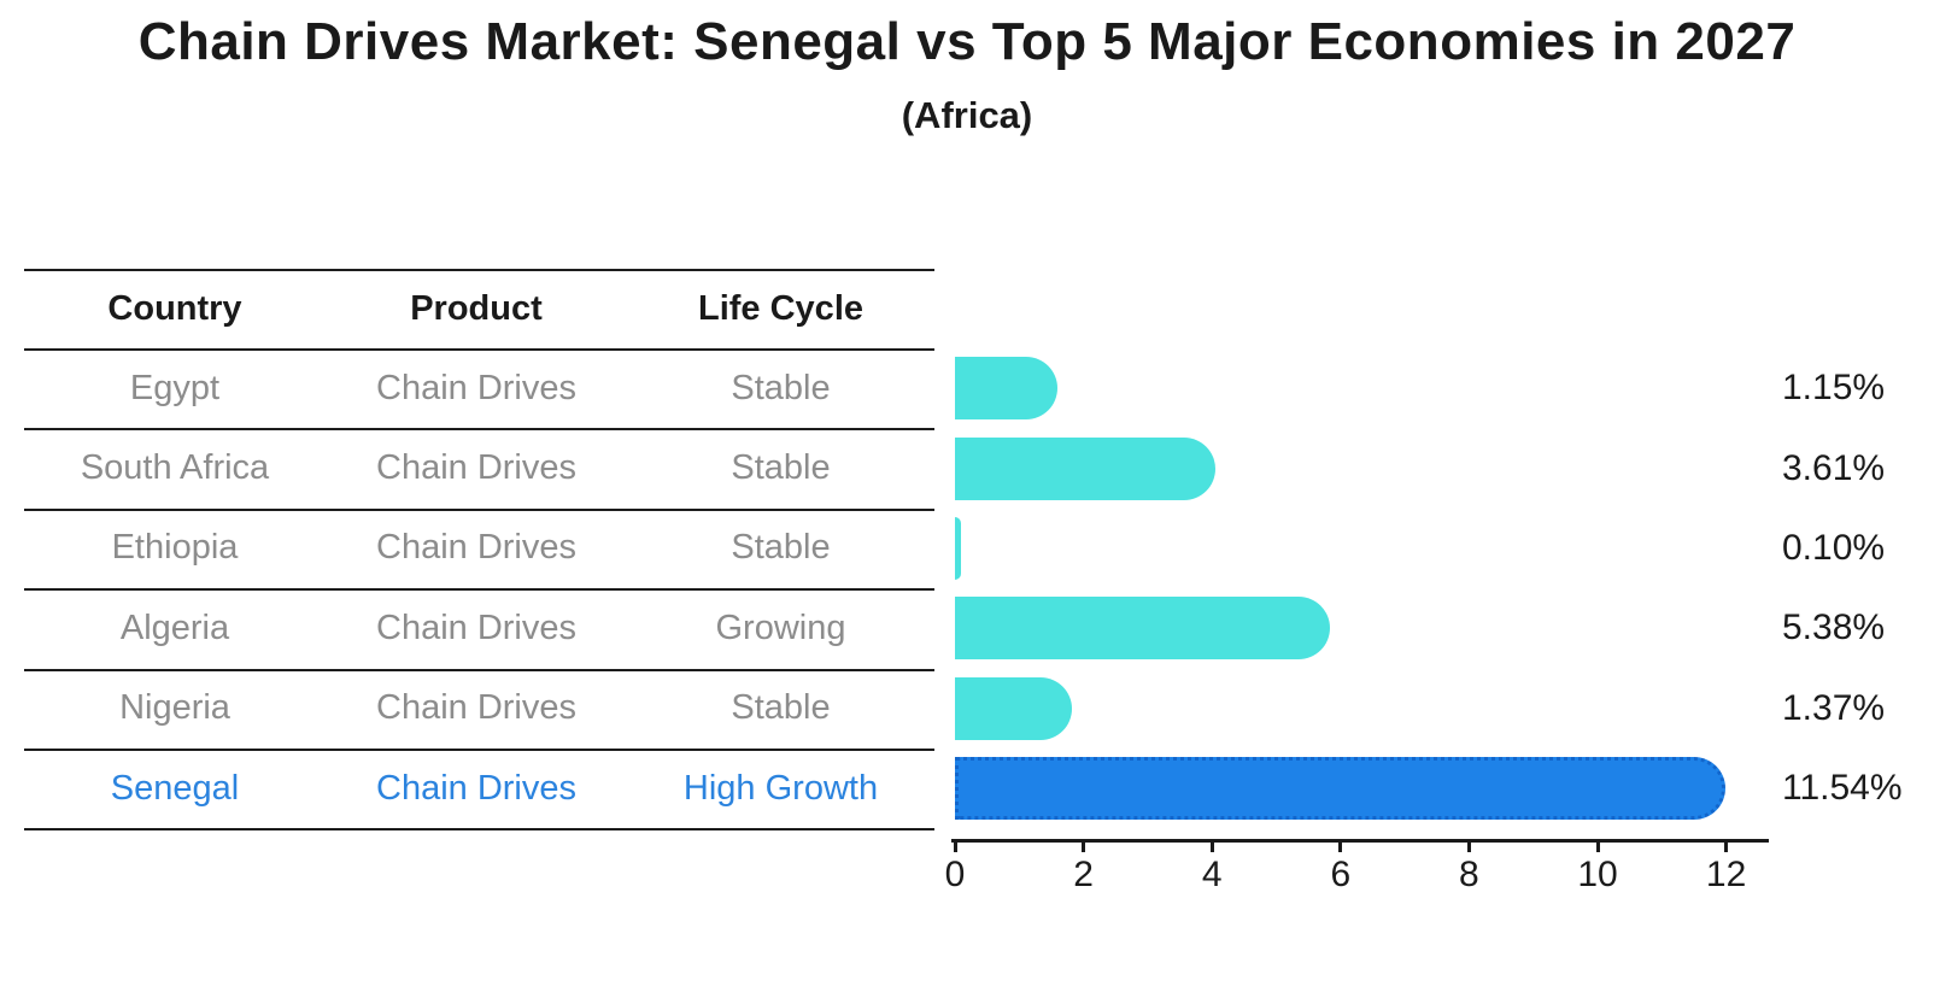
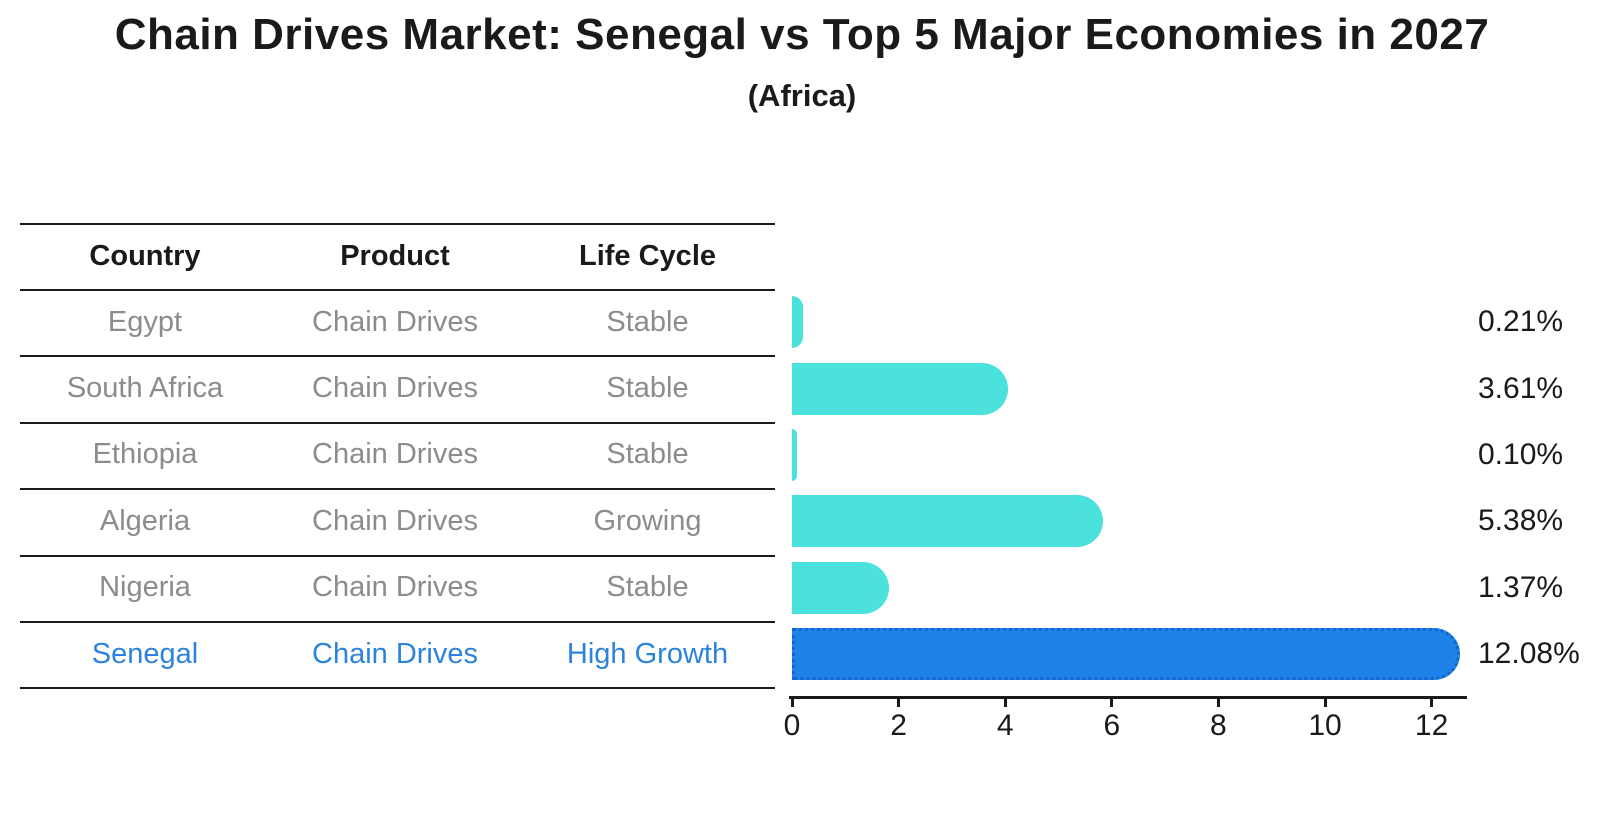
Egypt: 1.15% -> 0.21%
Senegal: 11.54% -> 12.08%
